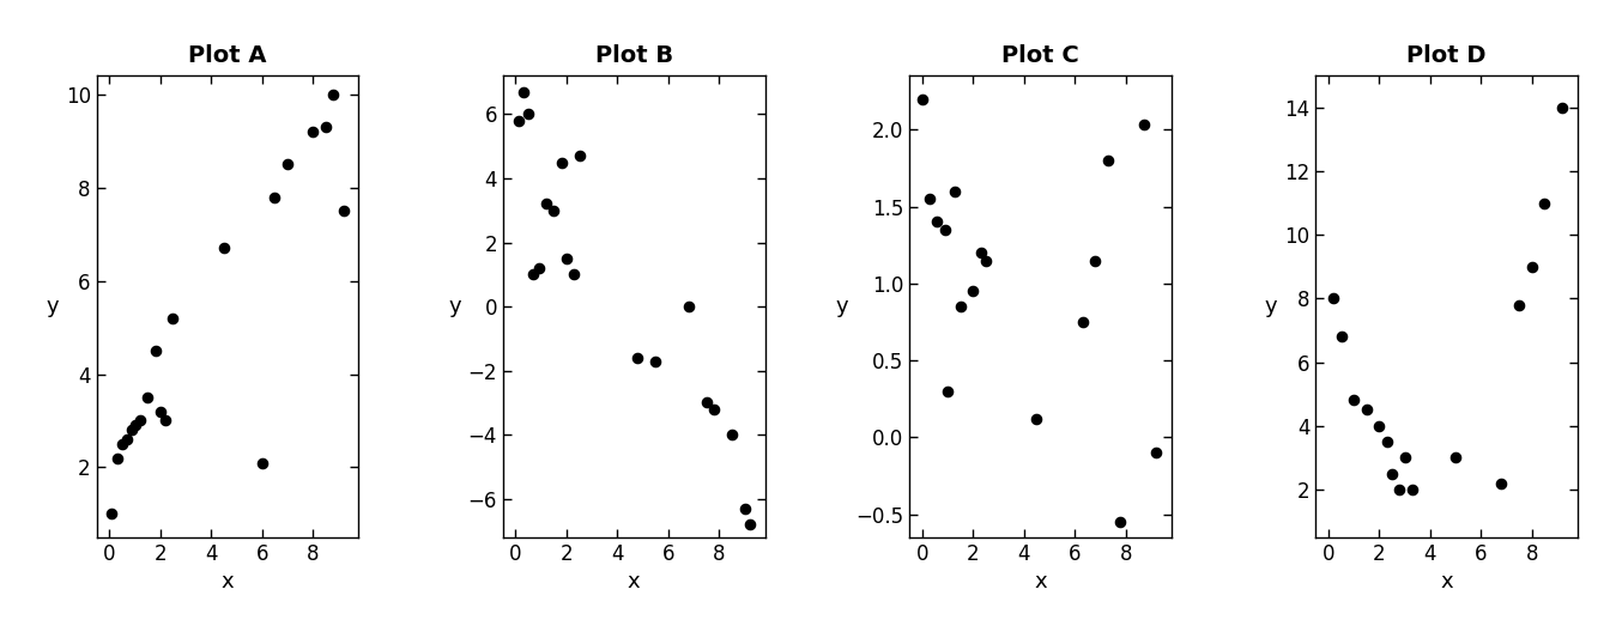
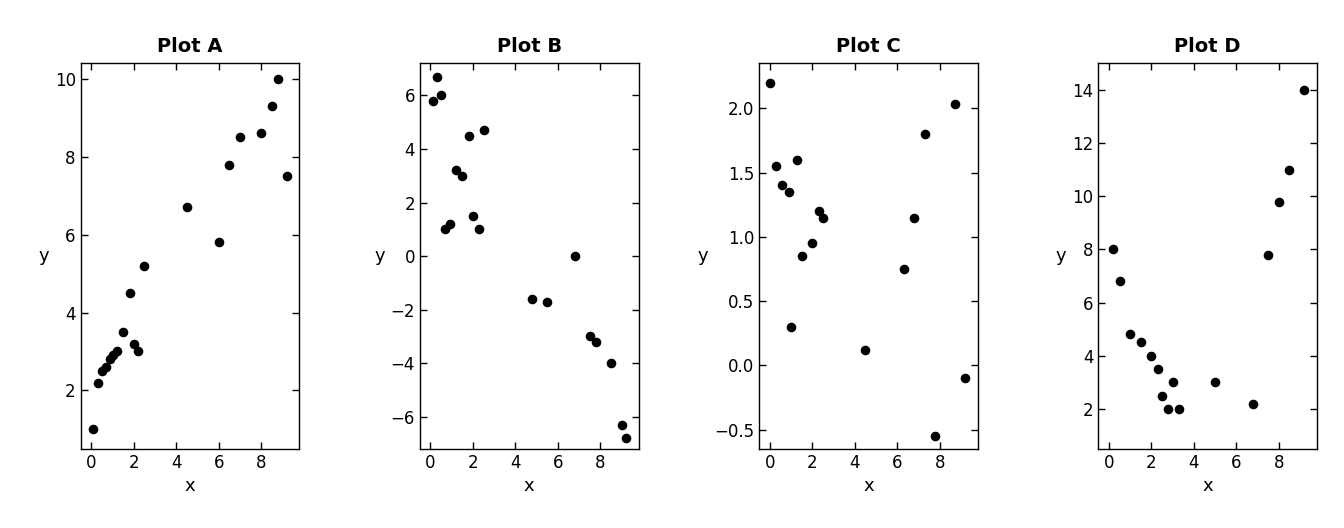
Plot A/6: 2.1 -> 5.8
Plot A/8: 9.2 -> 8.6
Plot D/8: 9.0 -> 9.8
